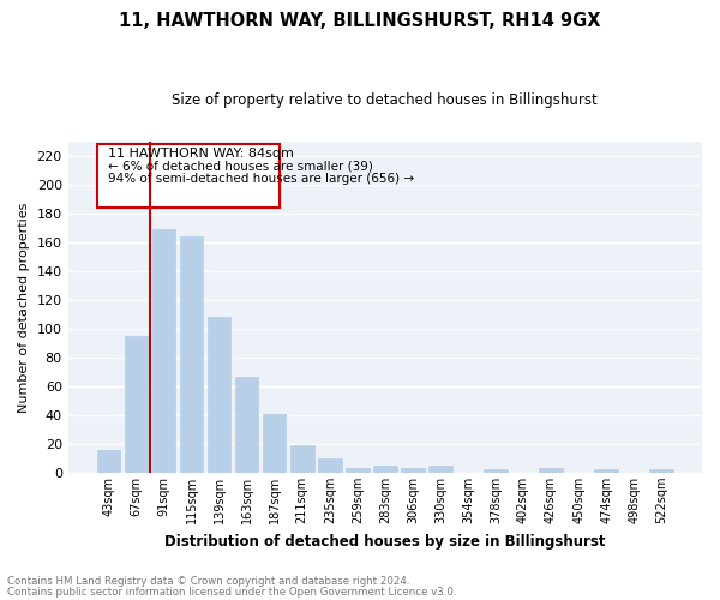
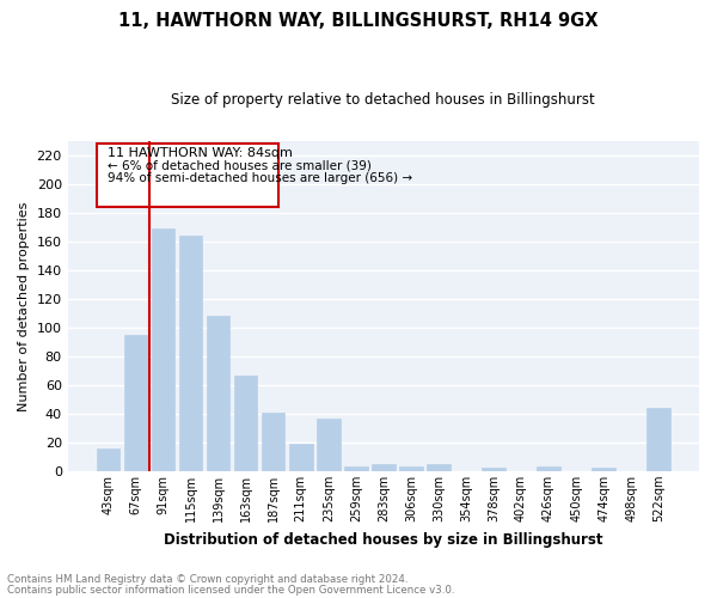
235sqm: 10 -> 37
522sqm: 2 -> 44
